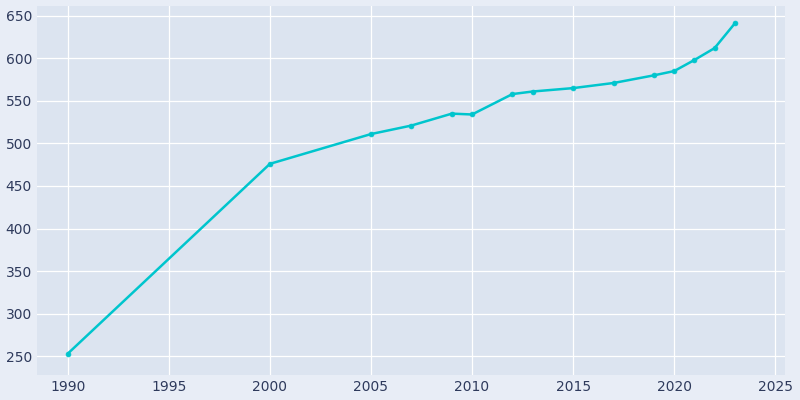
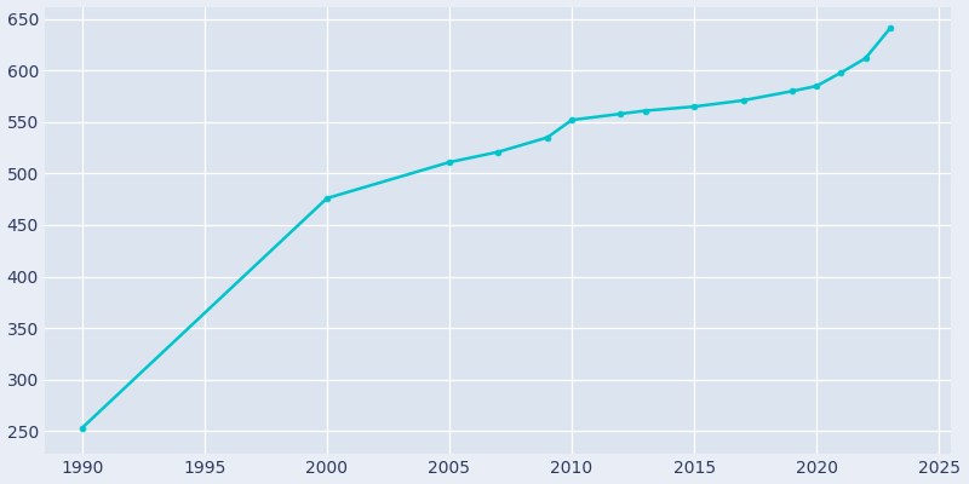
2010: 534 -> 552
